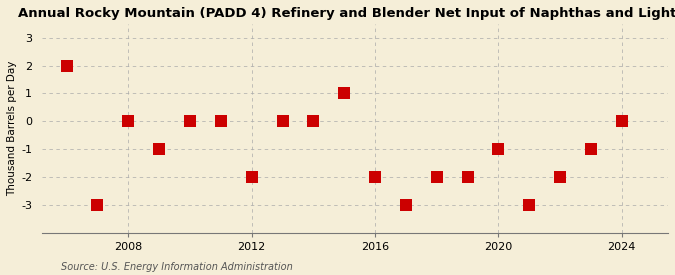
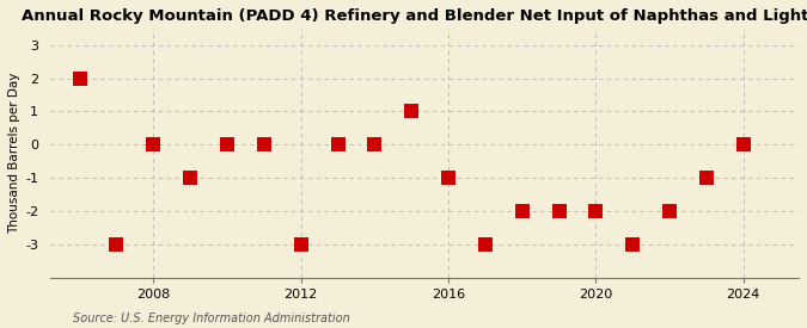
2012: -2 -> -3
2016: -2 -> -1
2020: -1 -> -2
